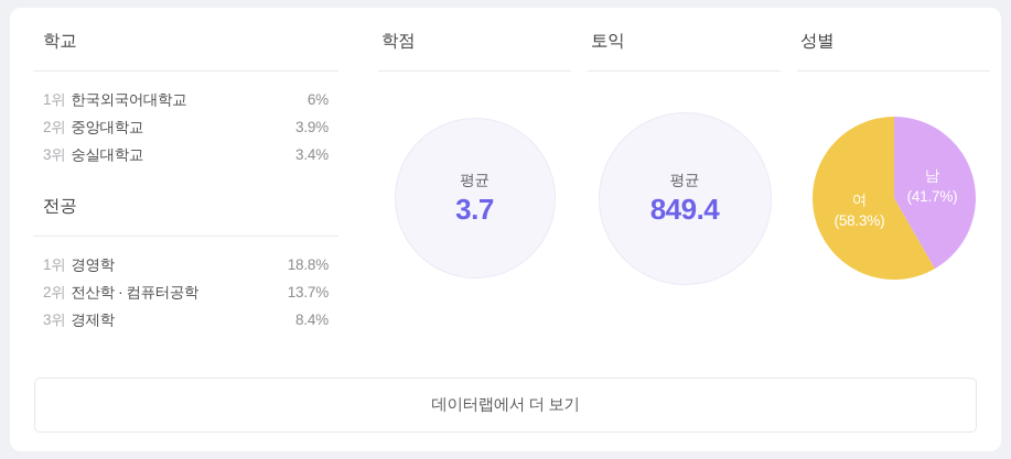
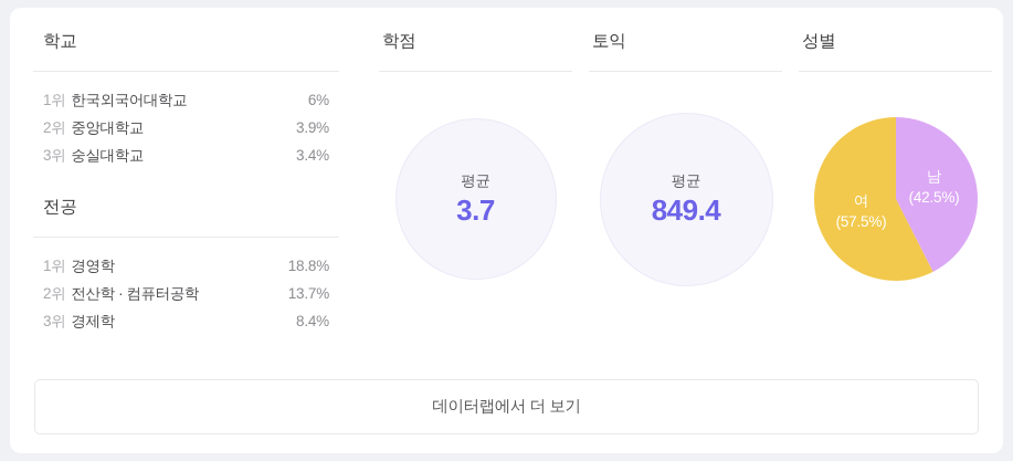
남: 41.7% -> 42.5%
여: 58.3% -> 57.5%
